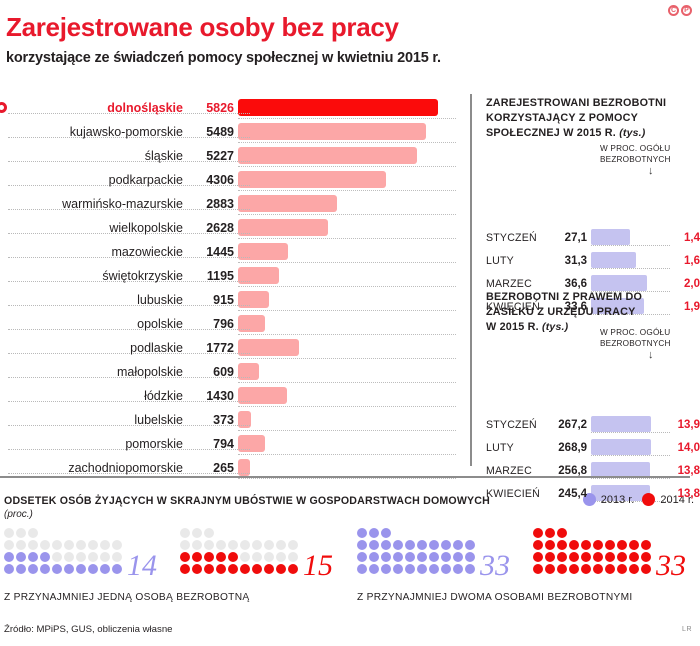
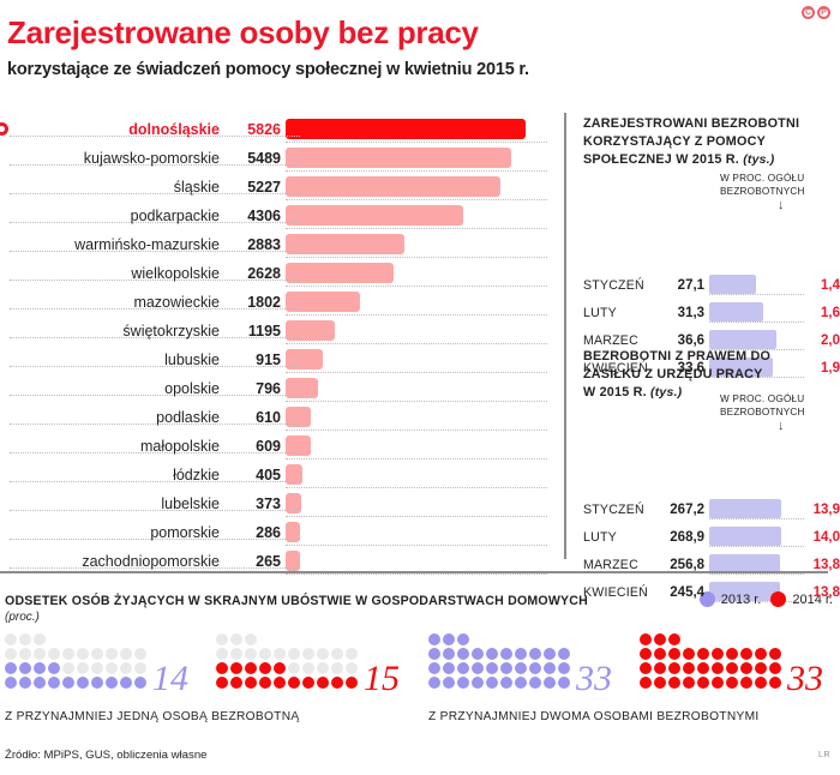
mazowieckie: 1445 -> 1802
podlaskie: 1772 -> 610
łódzkie: 1430 -> 405
pomorskie: 794 -> 286
